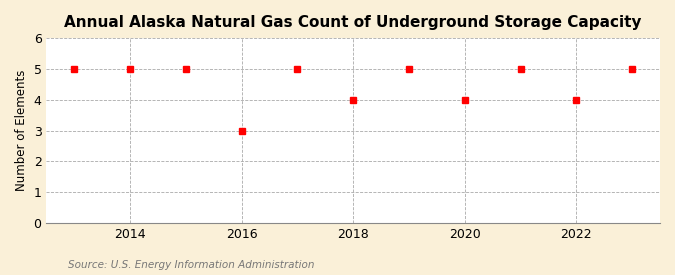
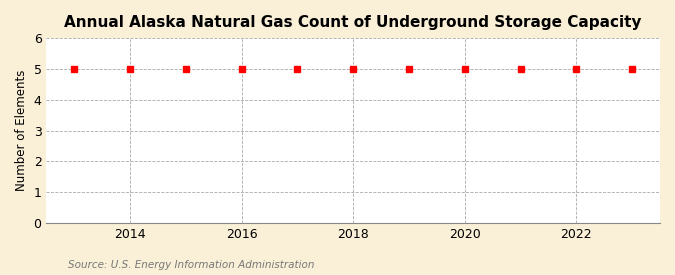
2016: 3 -> 5
2018: 4 -> 5
2020: 4 -> 5
2022: 4 -> 5
